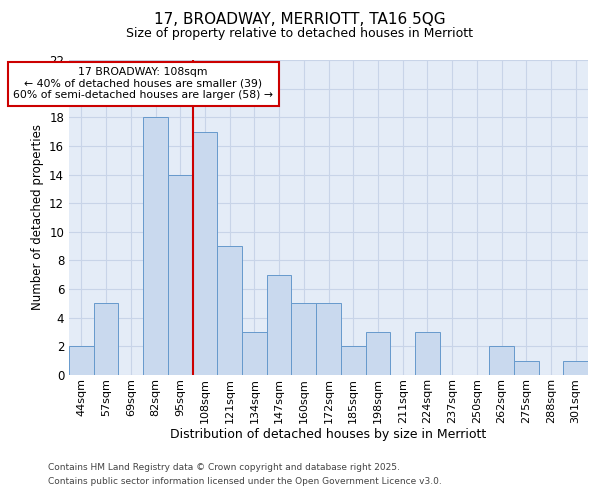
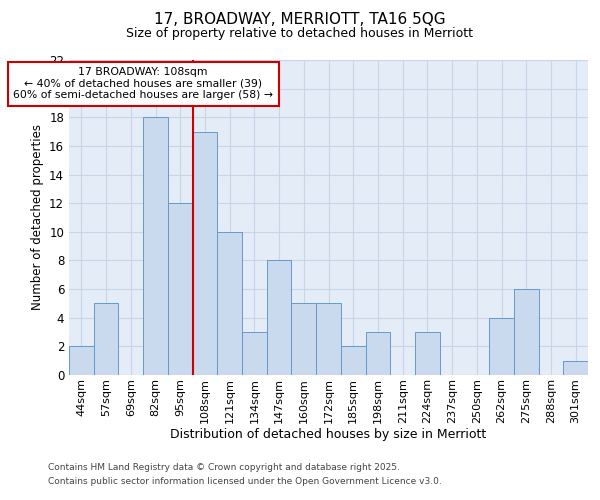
95sqm: 14 -> 12
121sqm: 9 -> 10
147sqm: 7 -> 8
262sqm: 2 -> 4
275sqm: 1 -> 6
